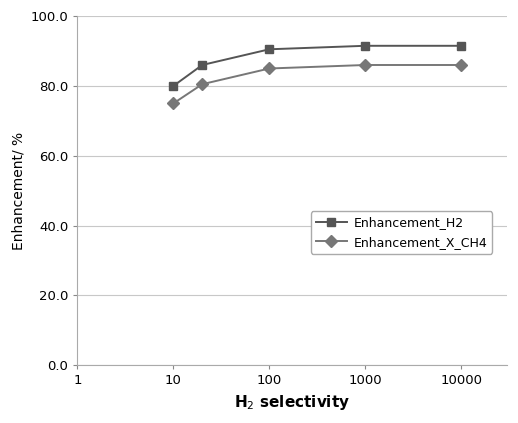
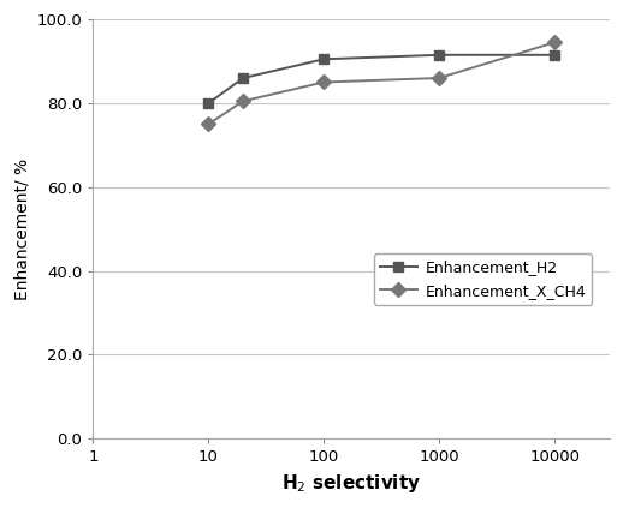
Enhancement_X_CH4/10000: 86.0 -> 94.5
